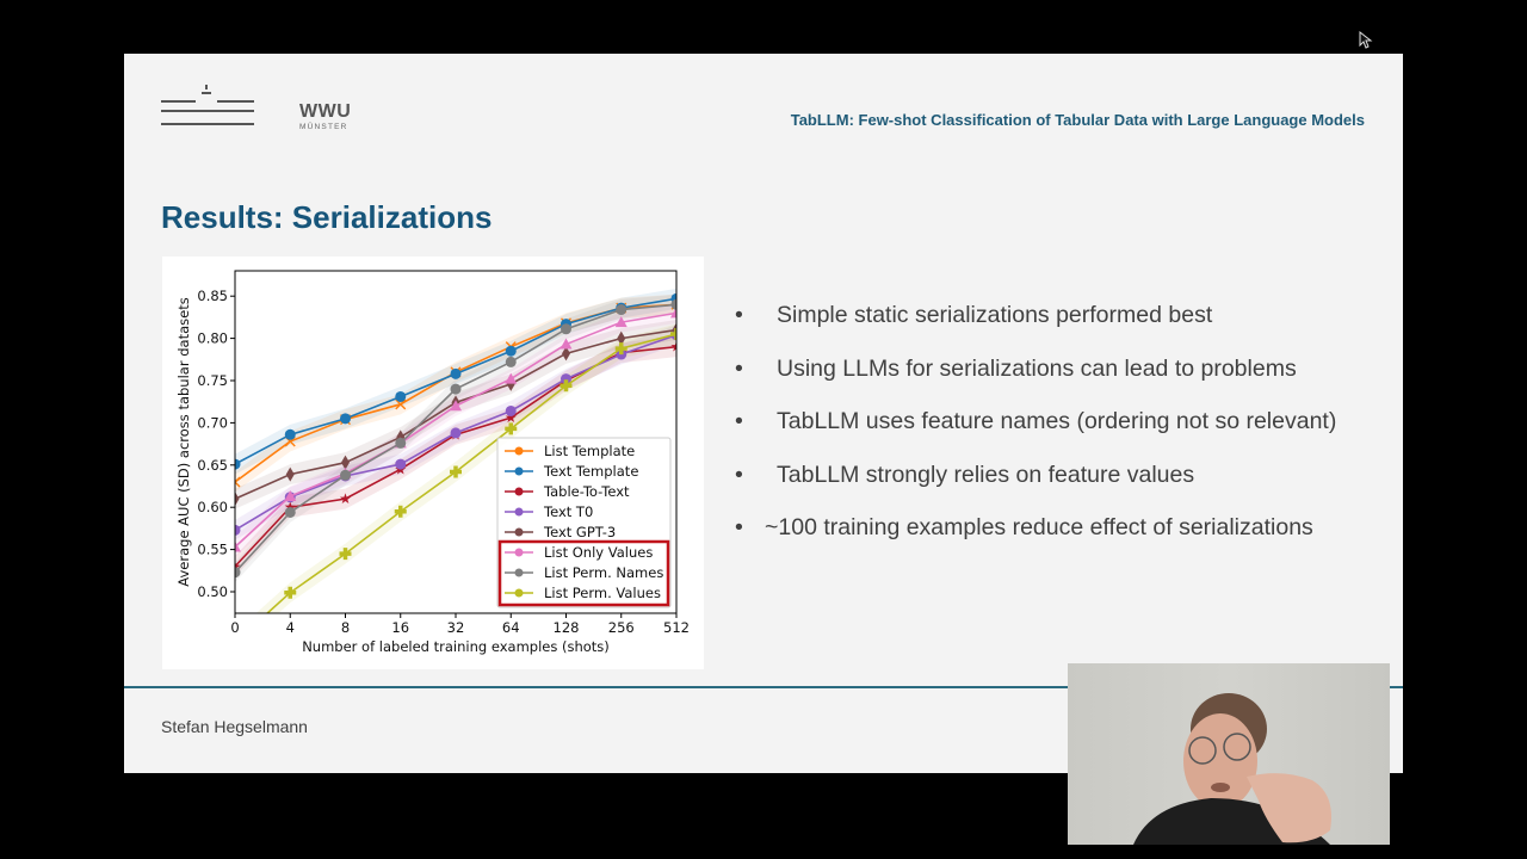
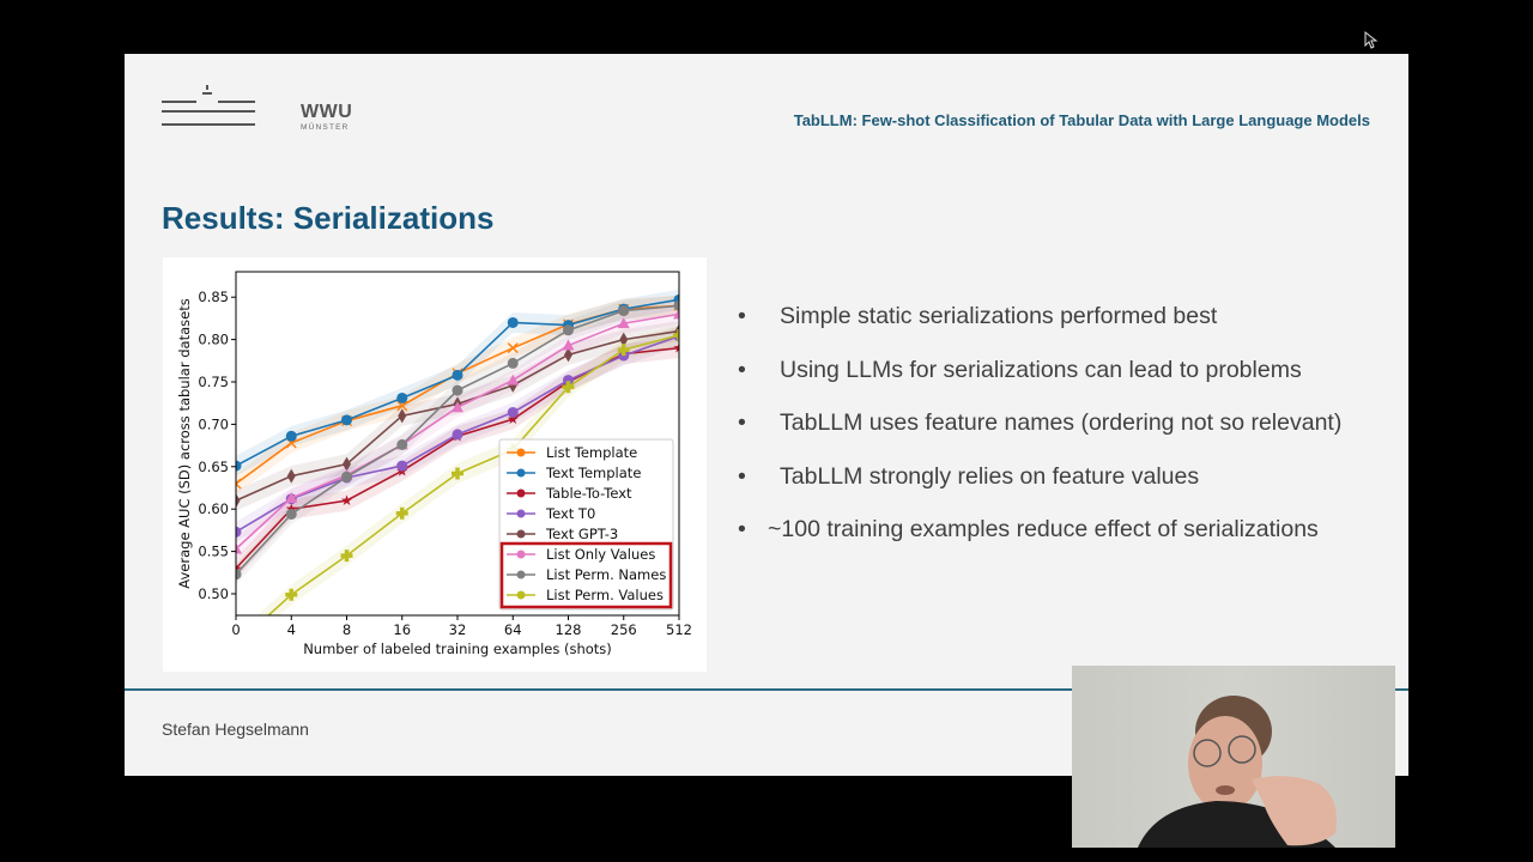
Text GPT-3/16: 0.68 -> 0.71
Text Template/64: 0.79 -> 0.82
List Perm. Values/64: 0.69 -> 0.67
